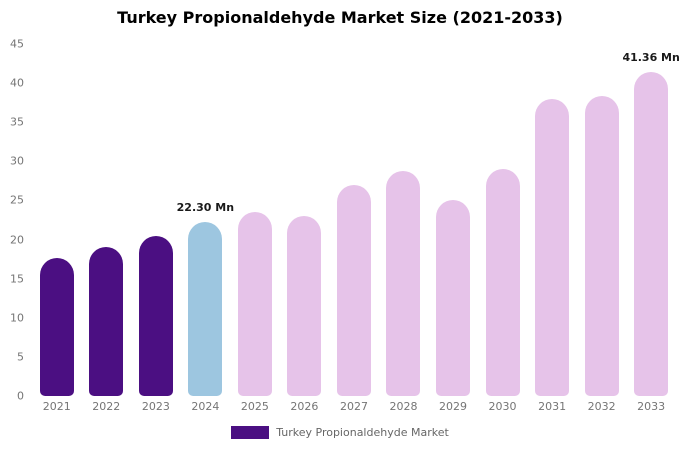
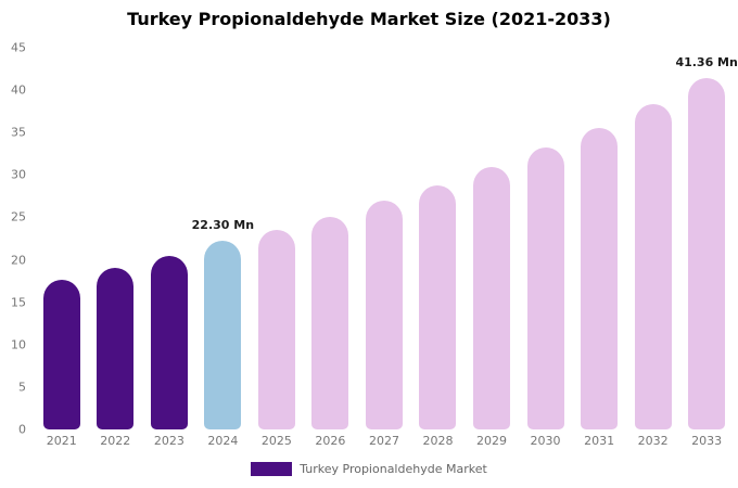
2026: 23 -> 25
2029: 25 -> 31
2030: 29 -> 33
2031: 38 -> 36
